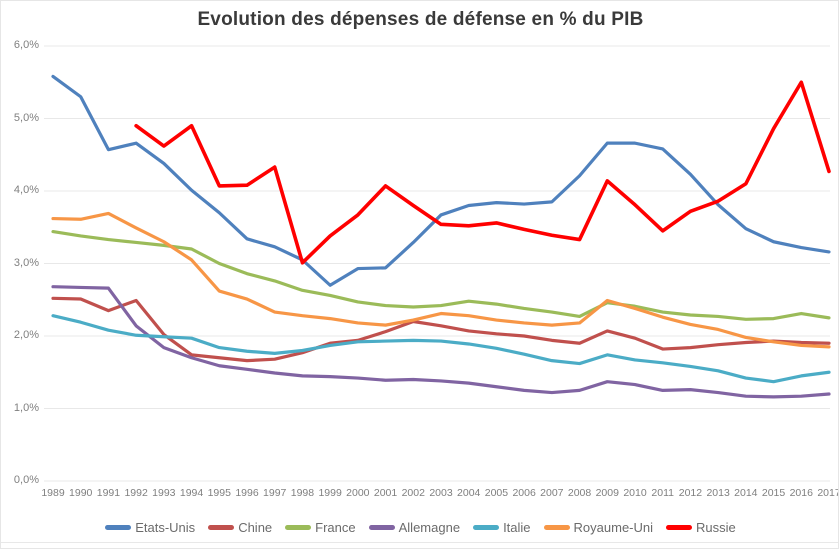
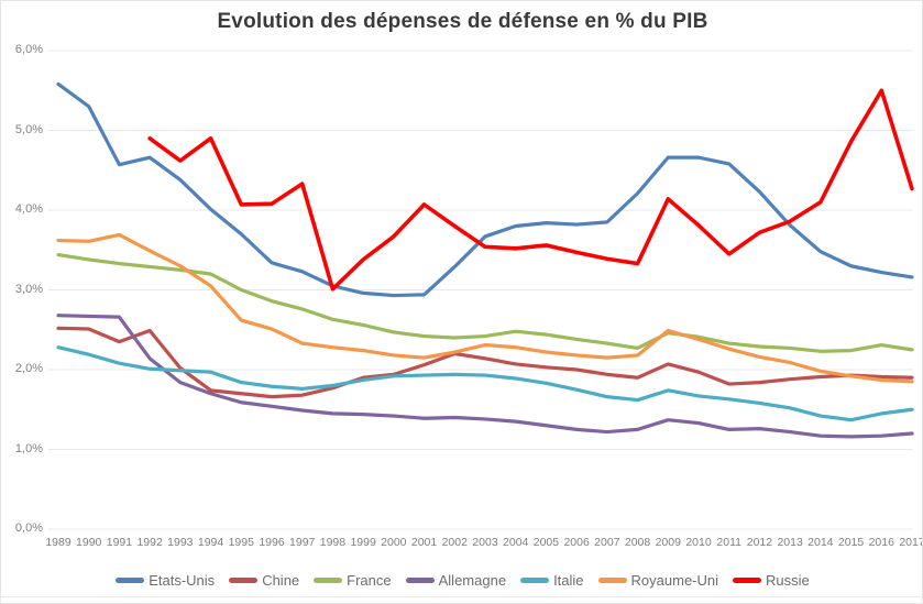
Etats-Unis/1999: 2,7% -> 3,0%
